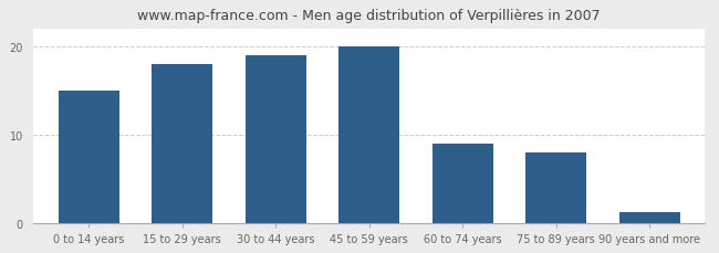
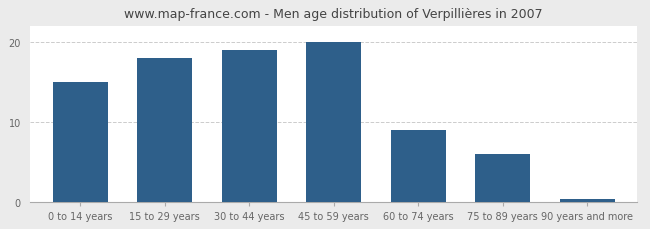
75 to 89 years: 8.0 -> 6.0
90 years and more: 1.2 -> 0.3
